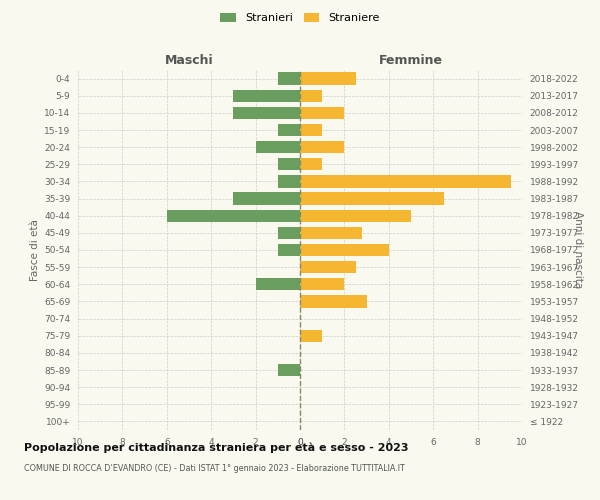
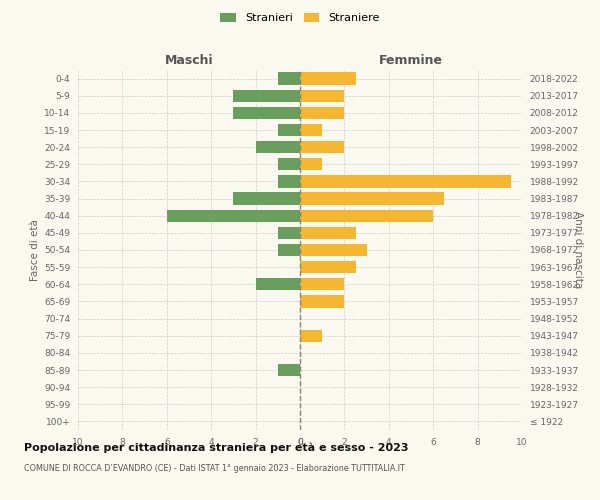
Femmine/2013-2017: 1.0 -> 2.0
Femmine/1978-1982: 5.0 -> 6.0
Femmine/1973-1977: 2.8 -> 2.5
Femmine/1968-1972: 4.0 -> 3.0
Femmine/1953-1957: 3.0 -> 2.0
